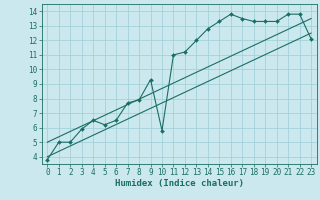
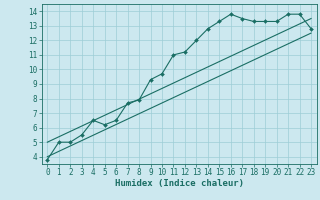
3: 5.9 -> 5.5
10: 5.8 -> 9.7
23: 12.1 -> 12.8
